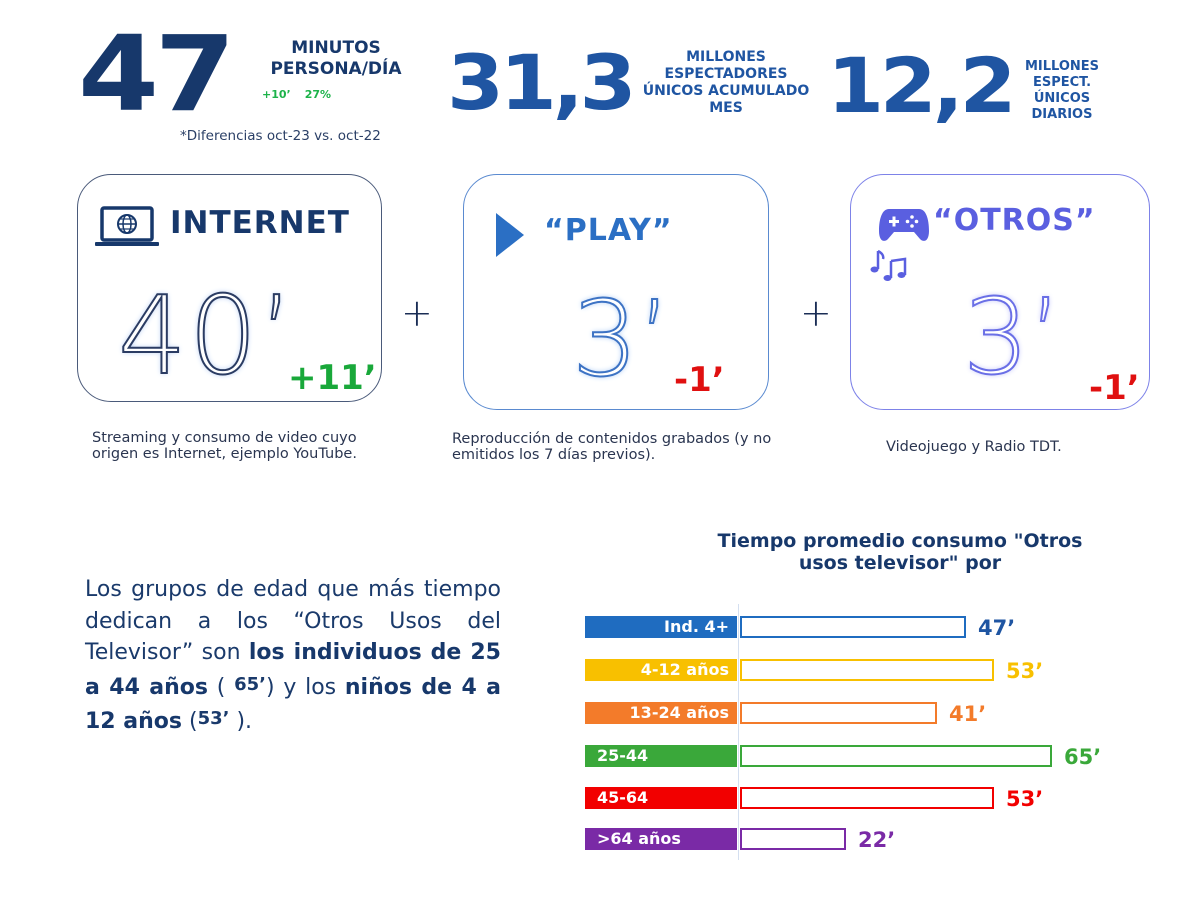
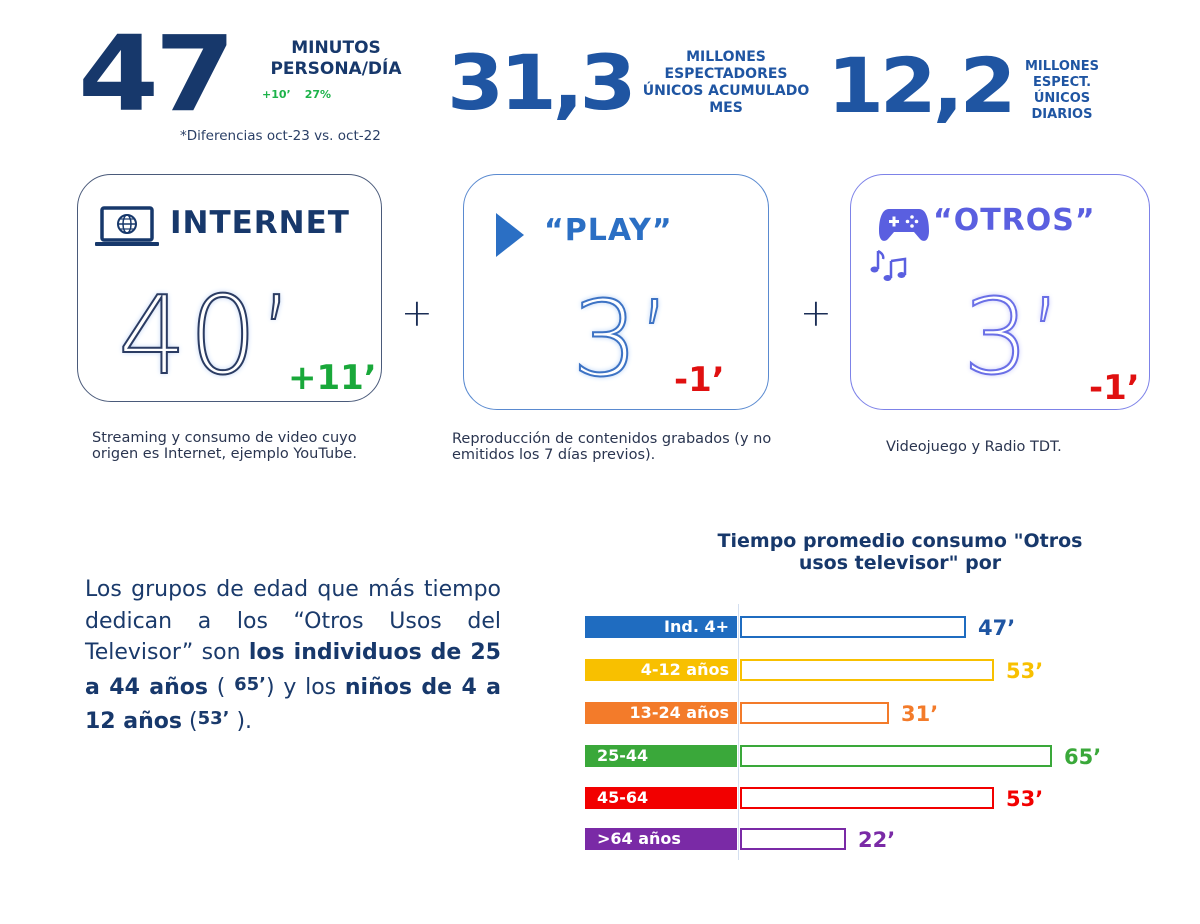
13-24 años: 41 -> 31
